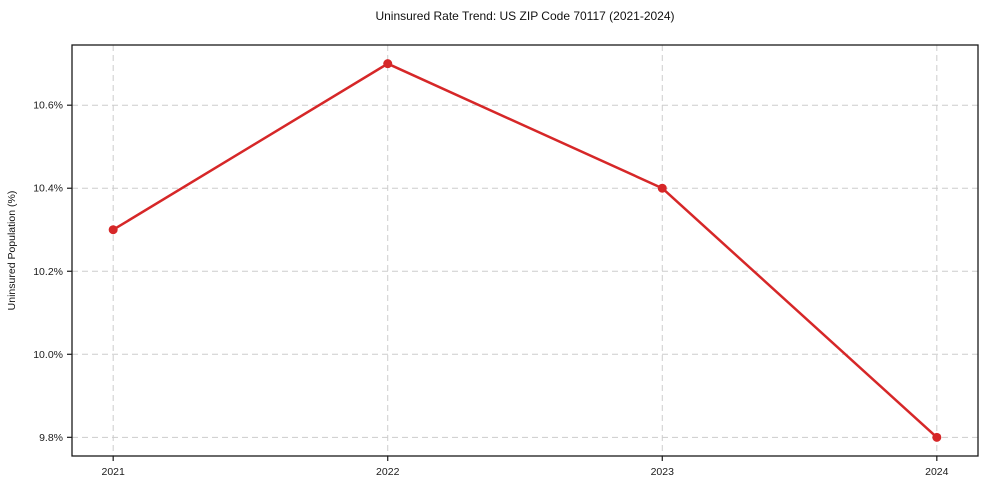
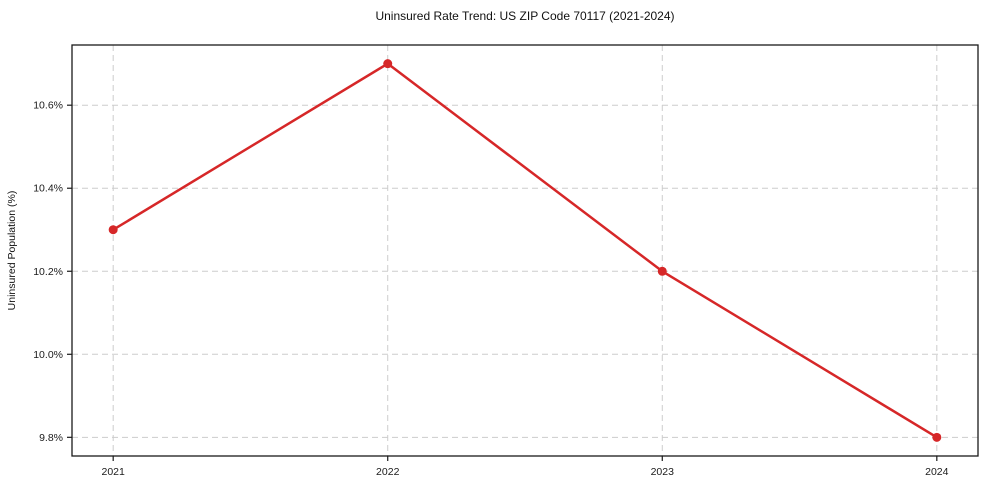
2023: 10.4% -> 10.2%
